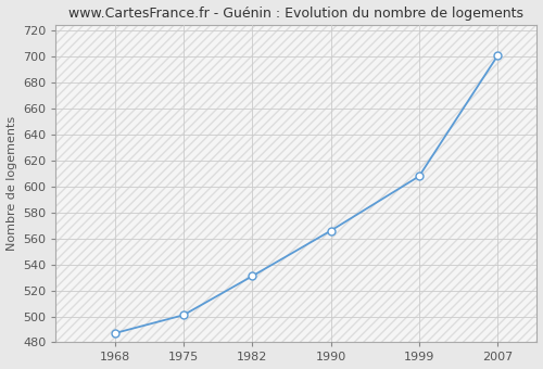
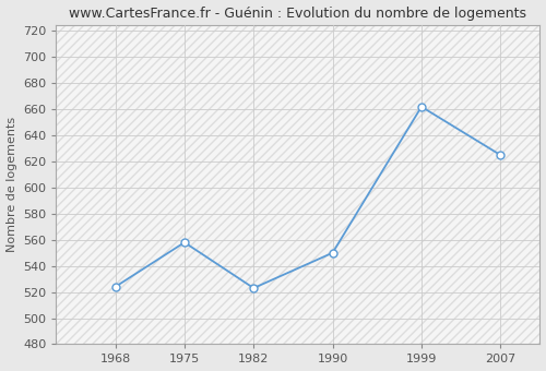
1968: 487 -> 524
1975: 501 -> 558
1982: 531 -> 523
1990: 566 -> 550
1999: 608 -> 662
2007: 701 -> 625
